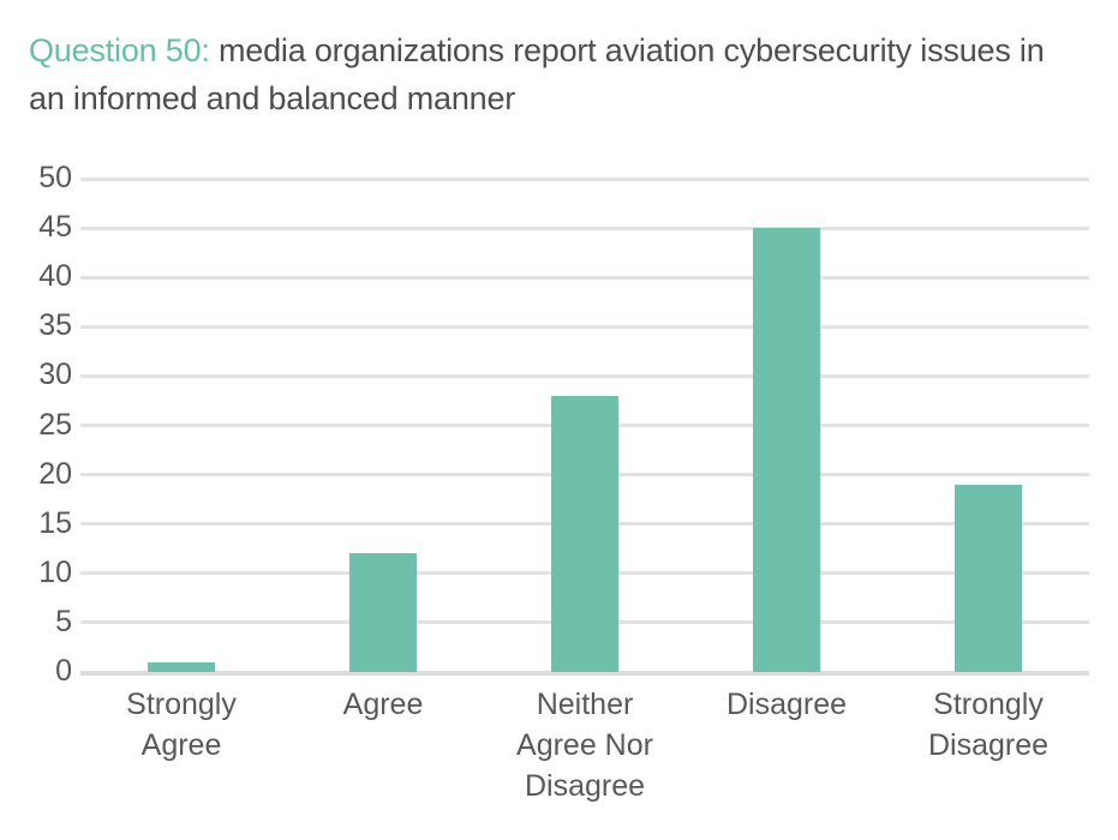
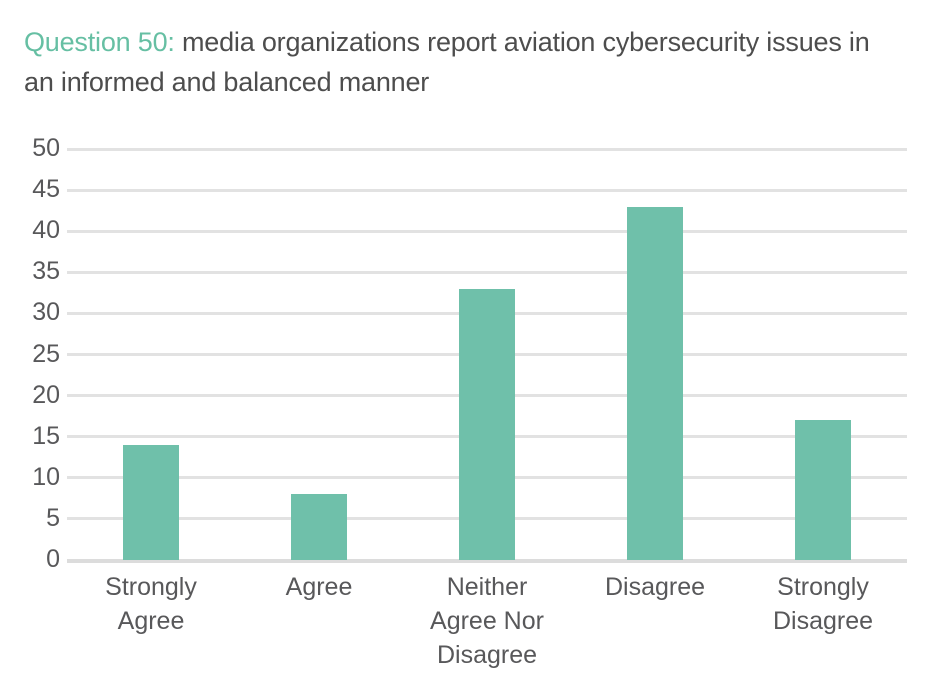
Strongly Agree: 1 -> 14
Agree: 12 -> 8
Neither Agree Nor Disagree: 28 -> 33
Disagree: 45 -> 43
Strongly Disagree: 19 -> 17
